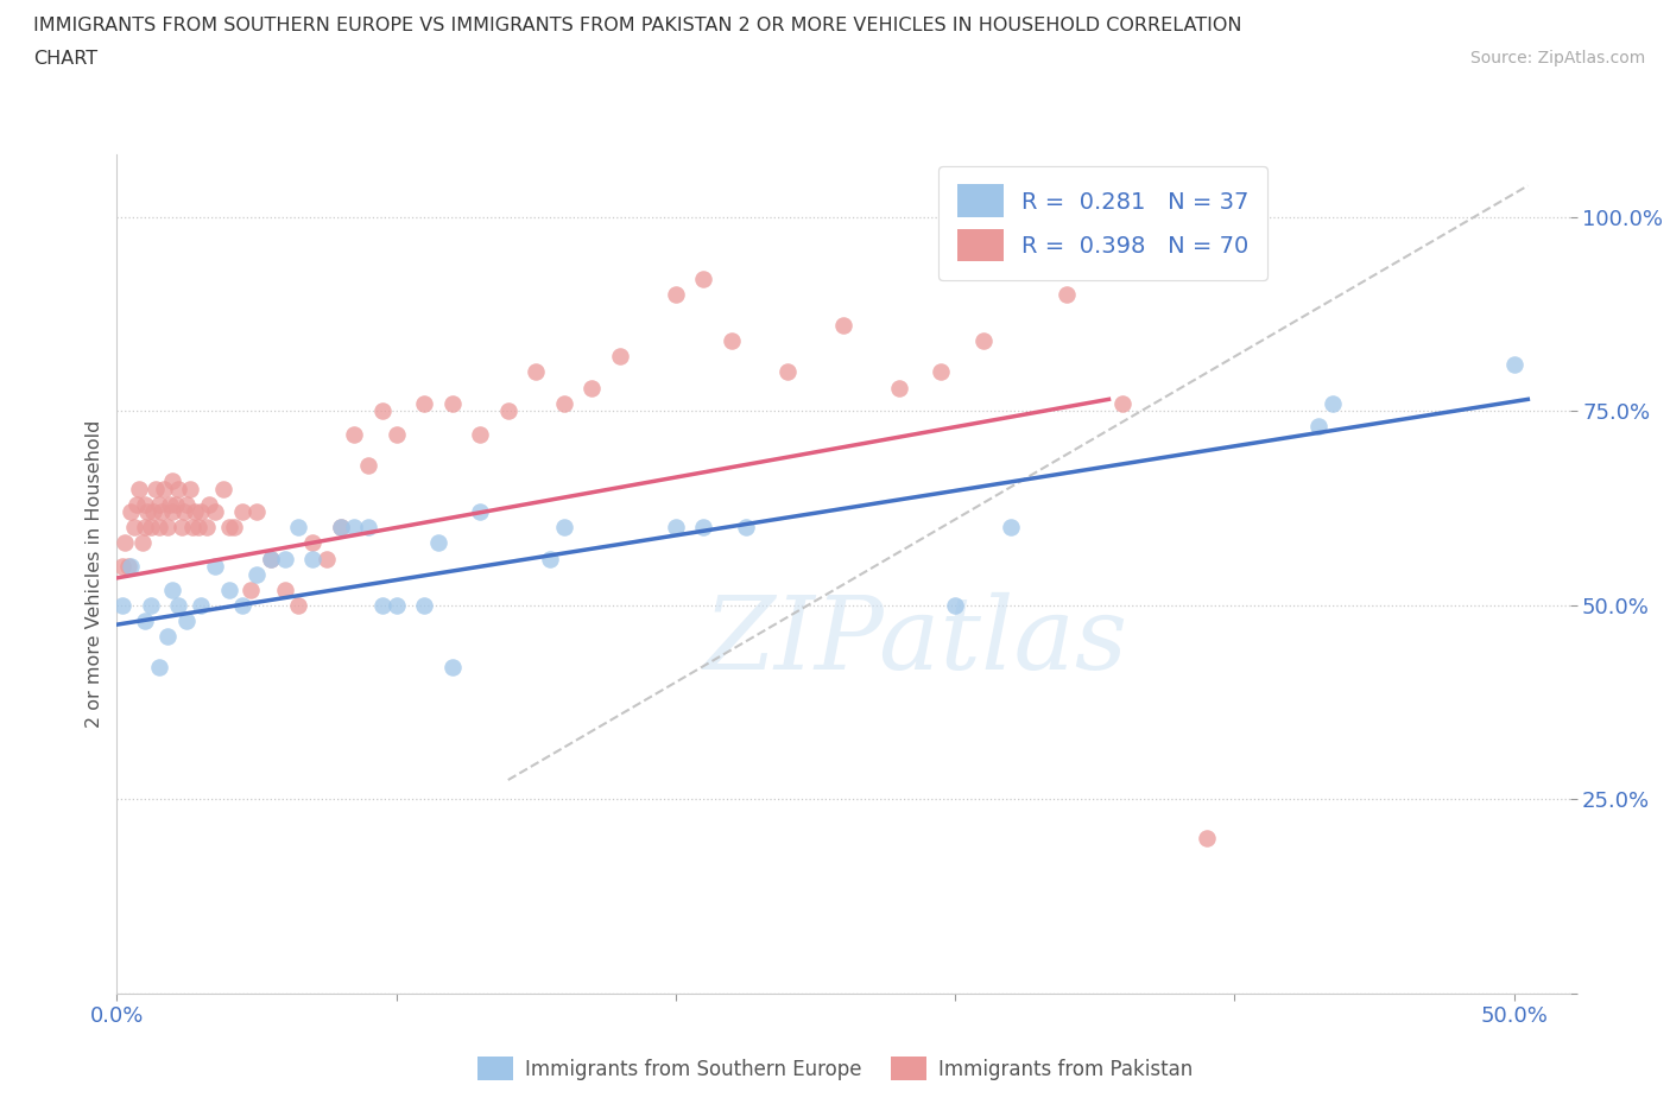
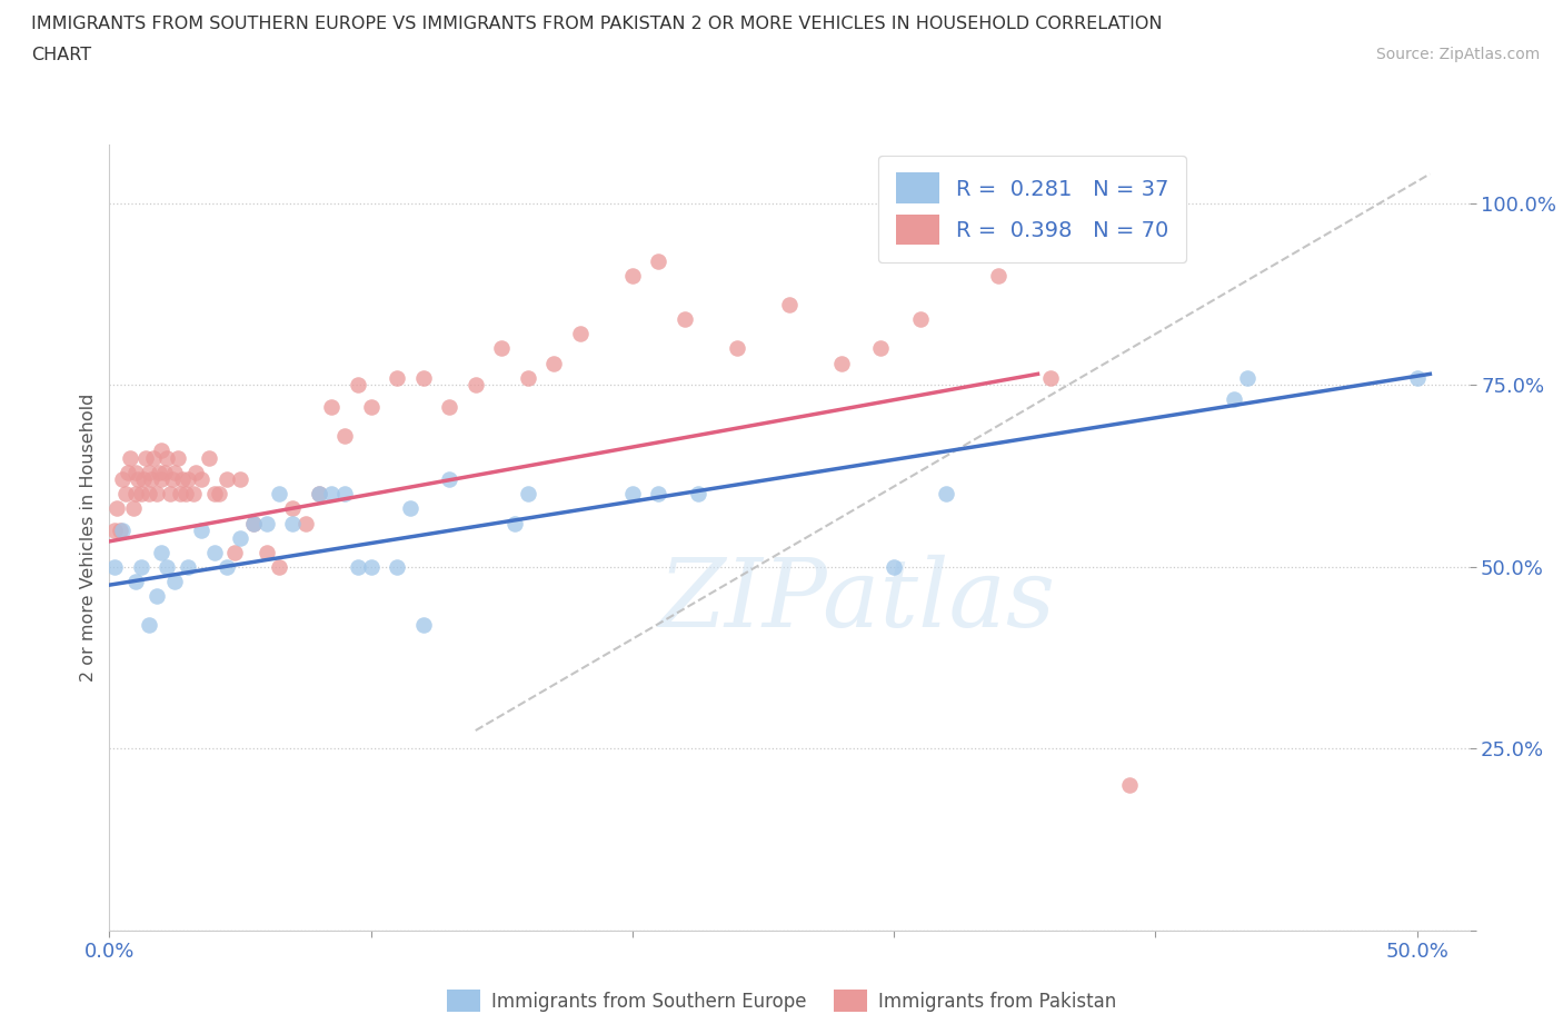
Immigrants from Southern Europe/50.0%: 81% -> 76%
